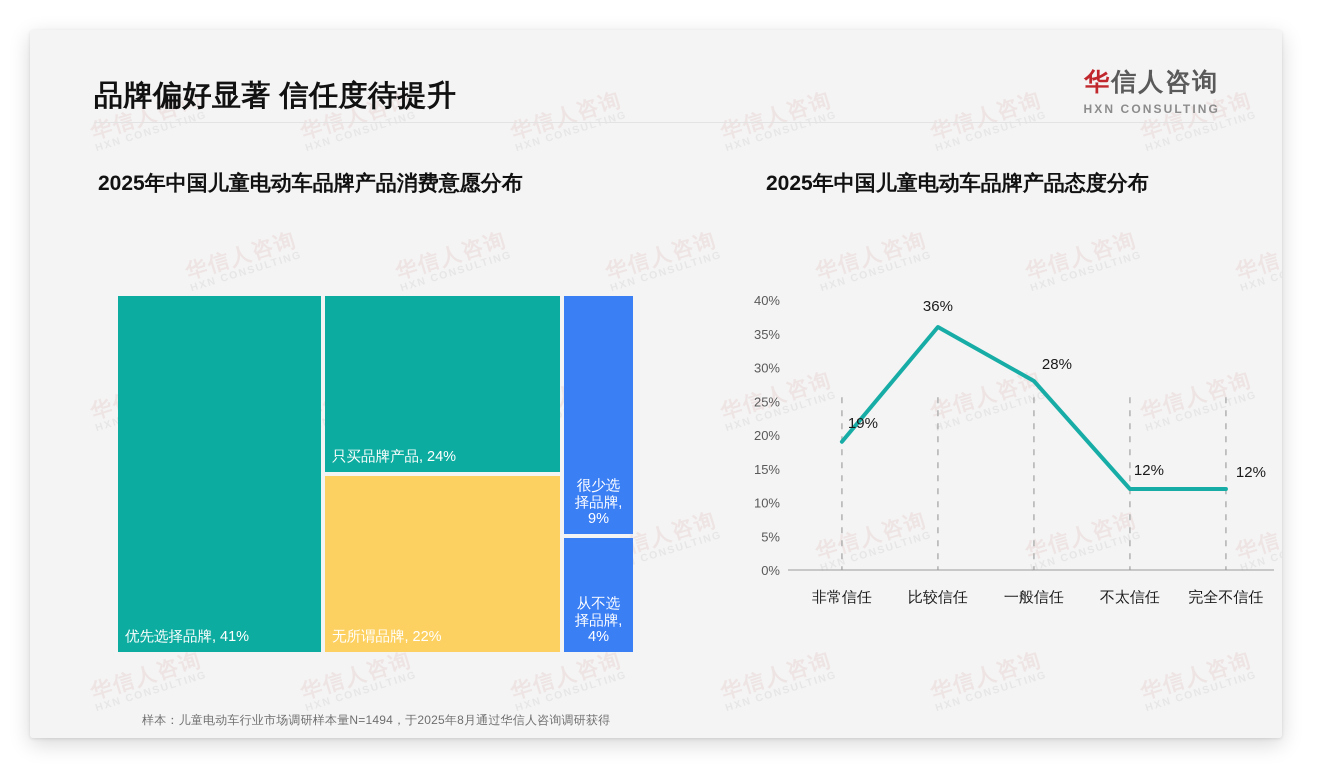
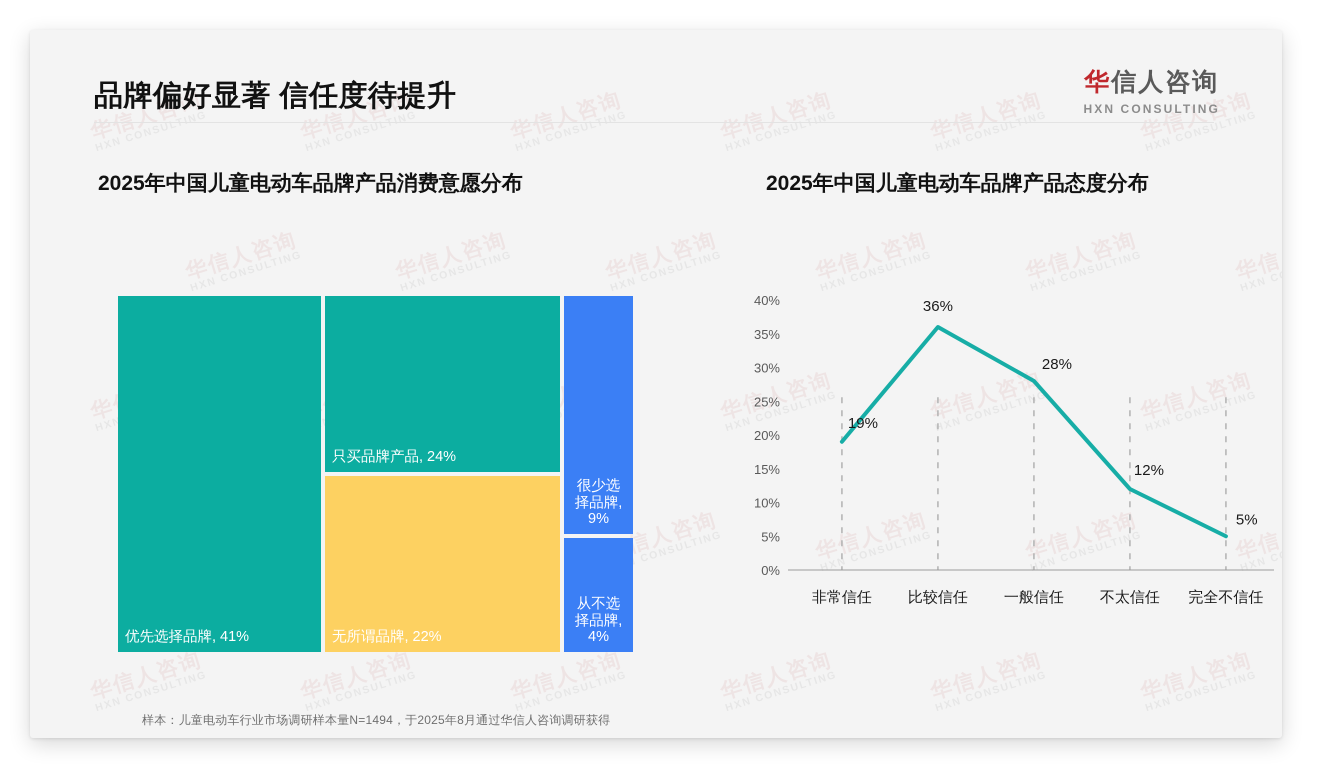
2025年中国儿童电动车品牌产品态度分布/完全不信任: 12% -> 5%
